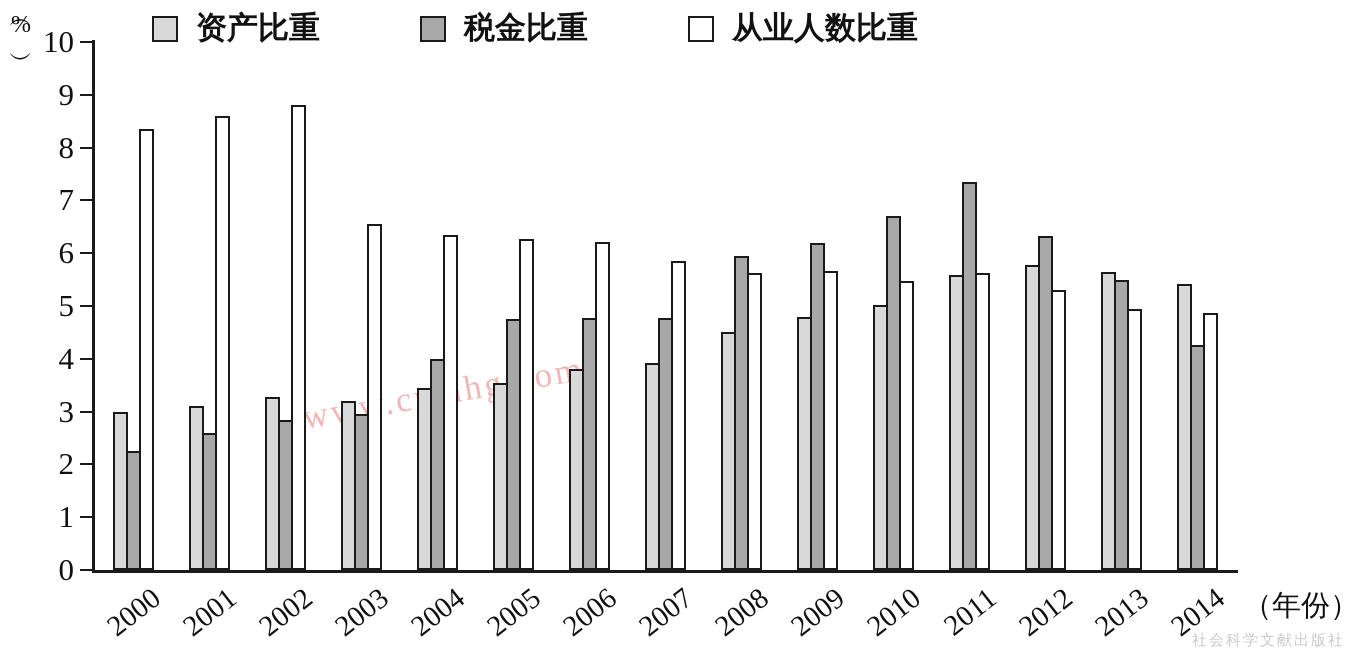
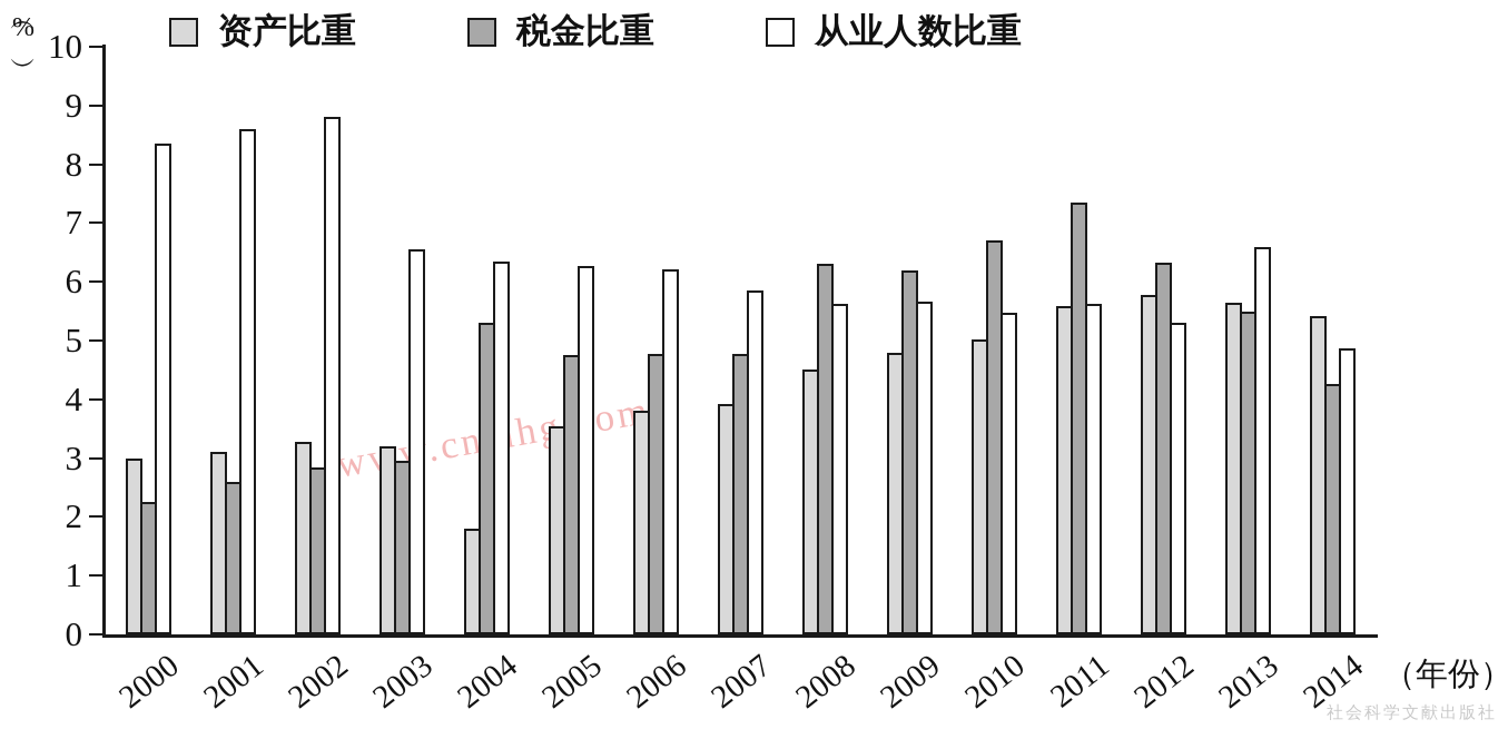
资产比重/2004: 3.5 -> 1.8
税金比重/2004: 4.0 -> 5.3
税金比重/2008: 6.0 -> 6.3
从业人数比重/2013: 5.0 -> 6.6
